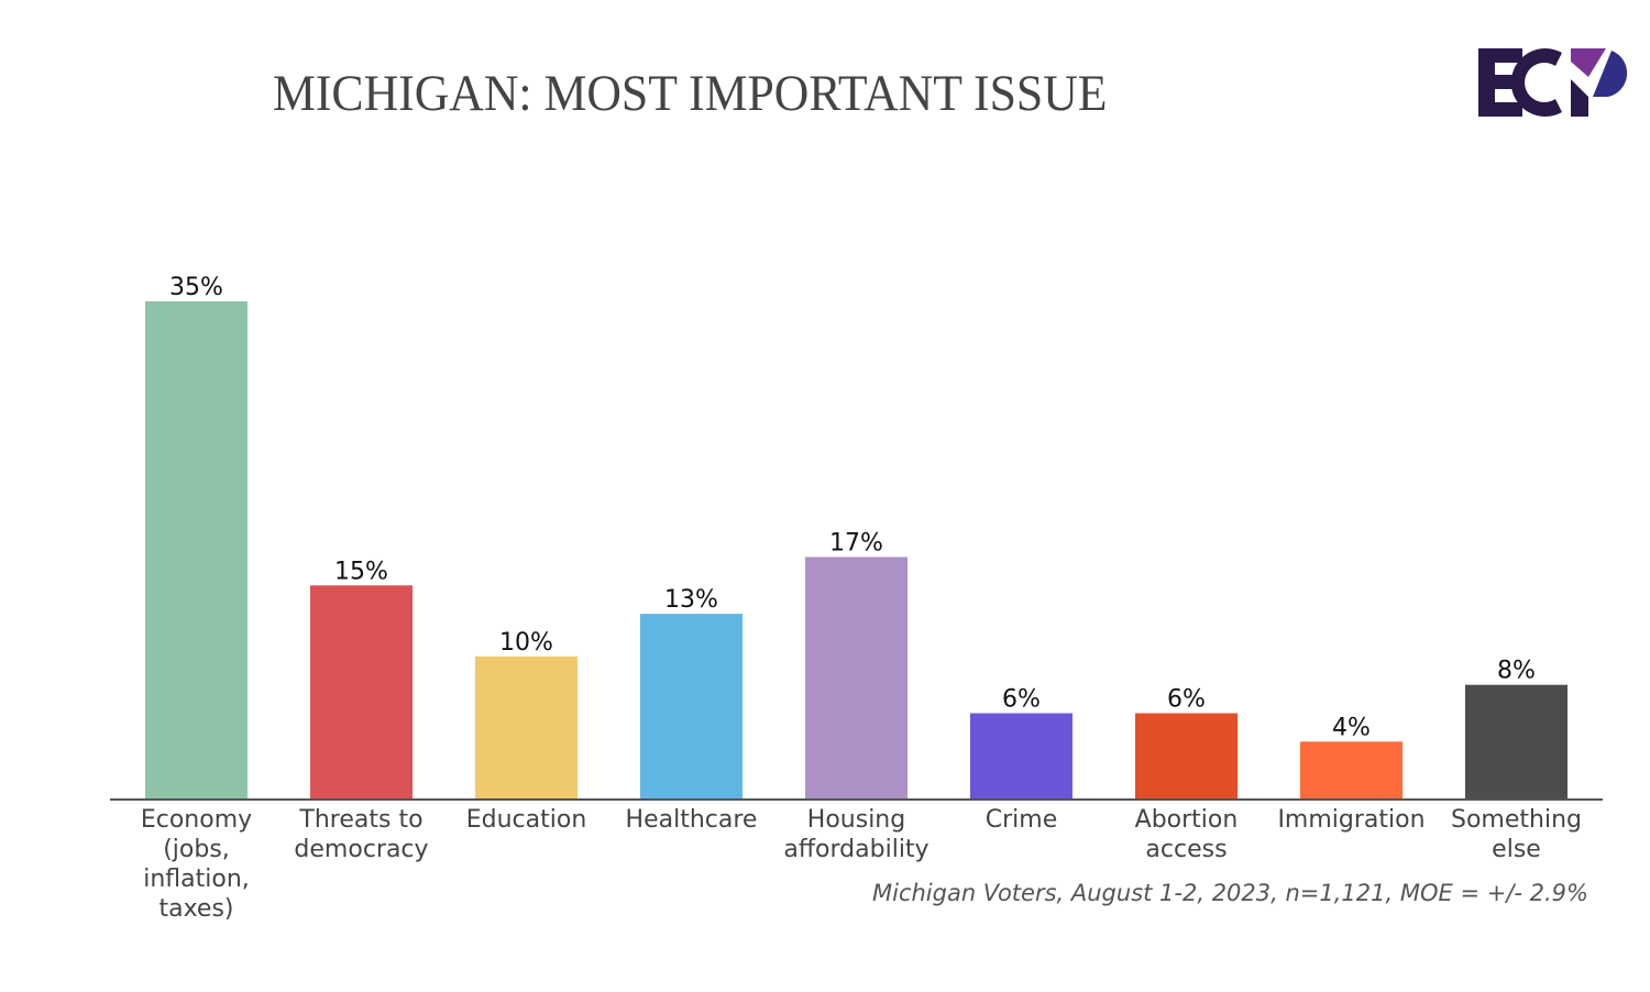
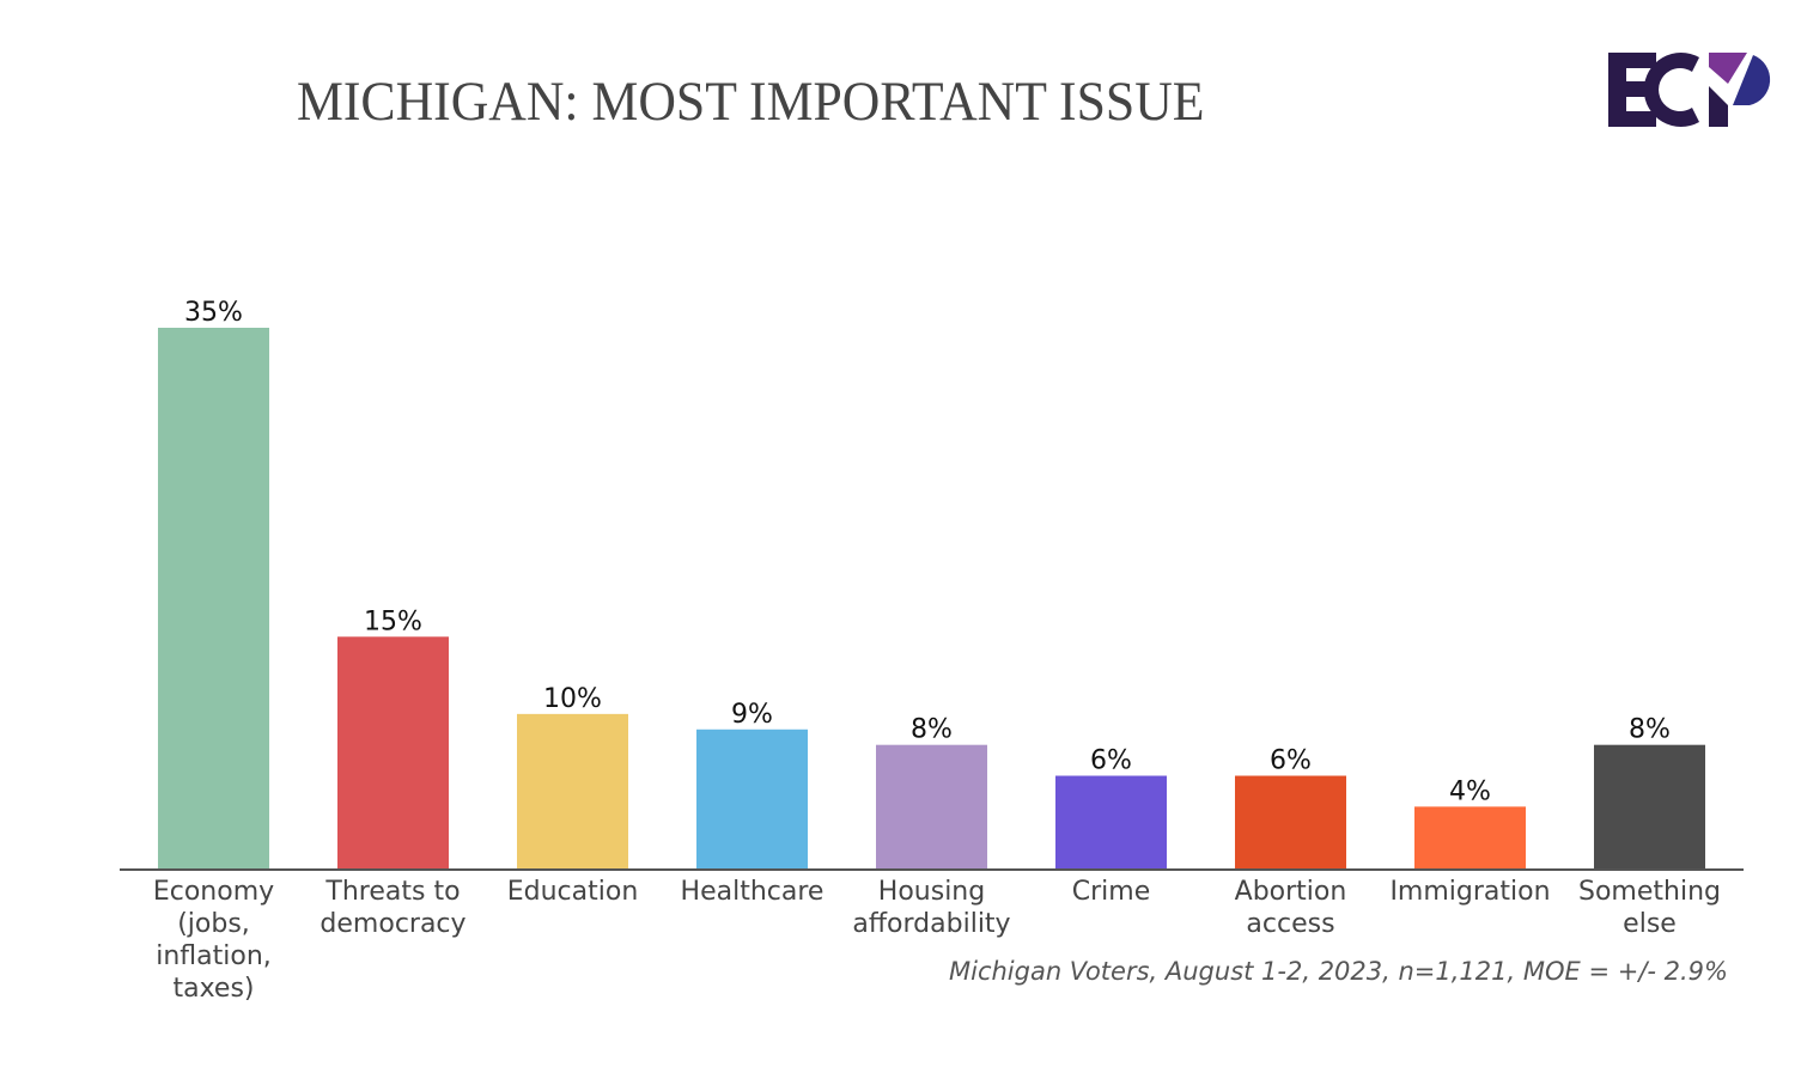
Healthcare: 13% -> 9%
Housing affordability: 17% -> 8%
